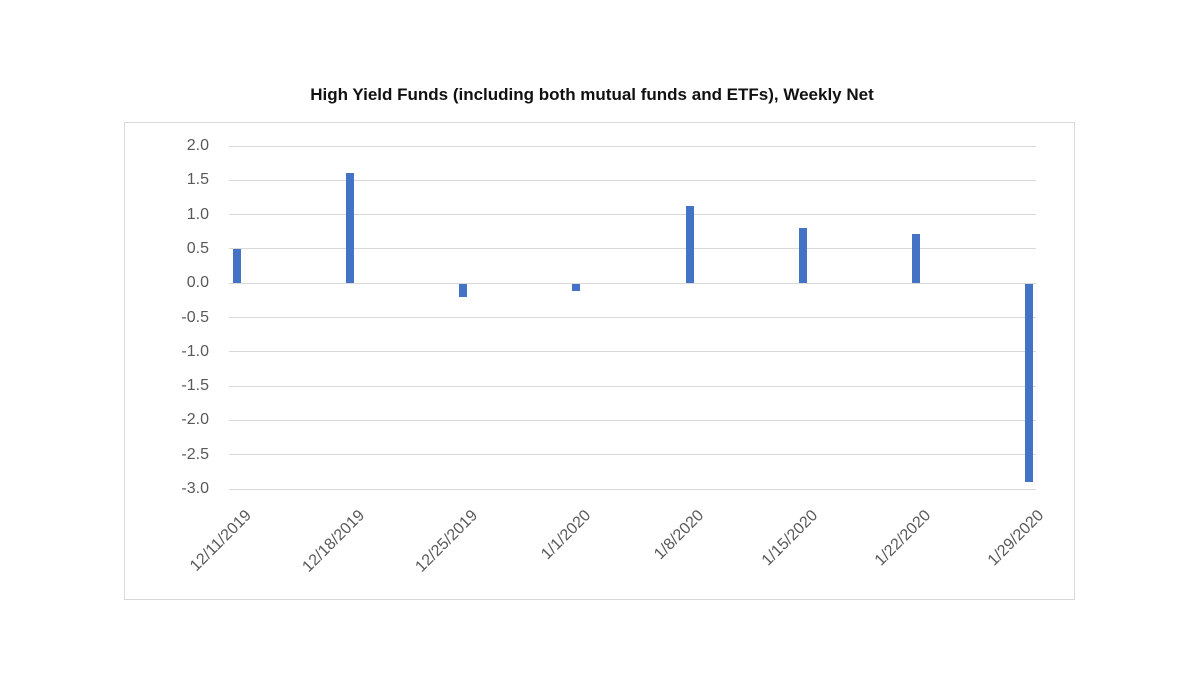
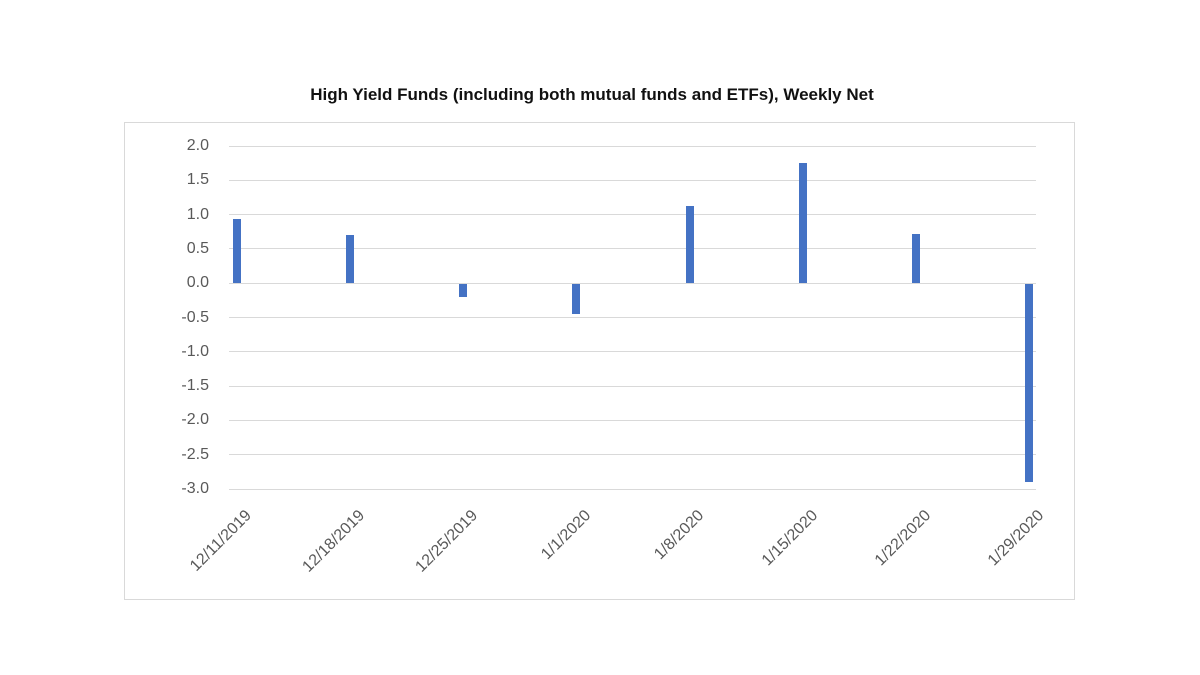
12/11/2019: 0.5 -> 0.9
12/18/2019: 1.6 -> 0.7
1/1/2020: -0.1 -> -0.4
1/15/2020: 0.8 -> 1.8
